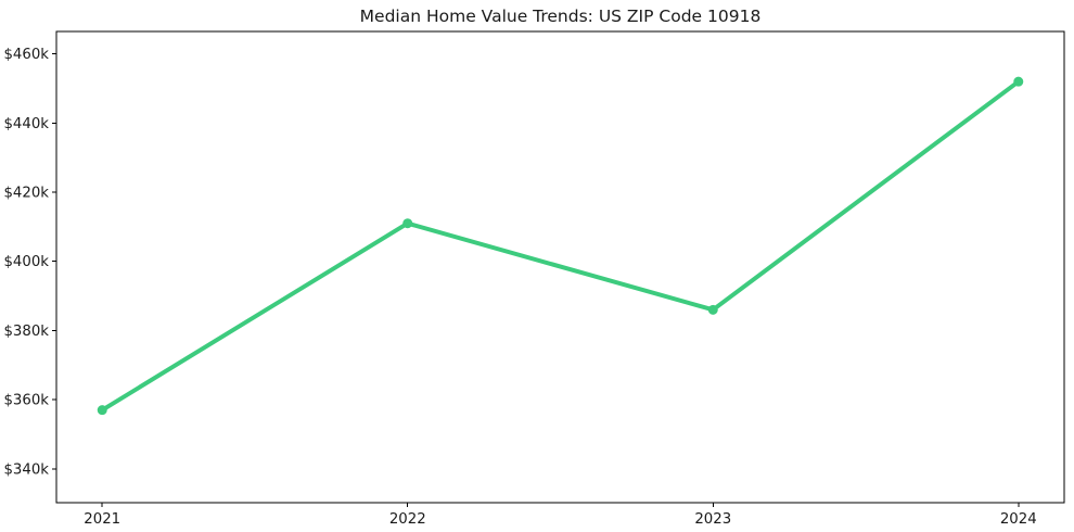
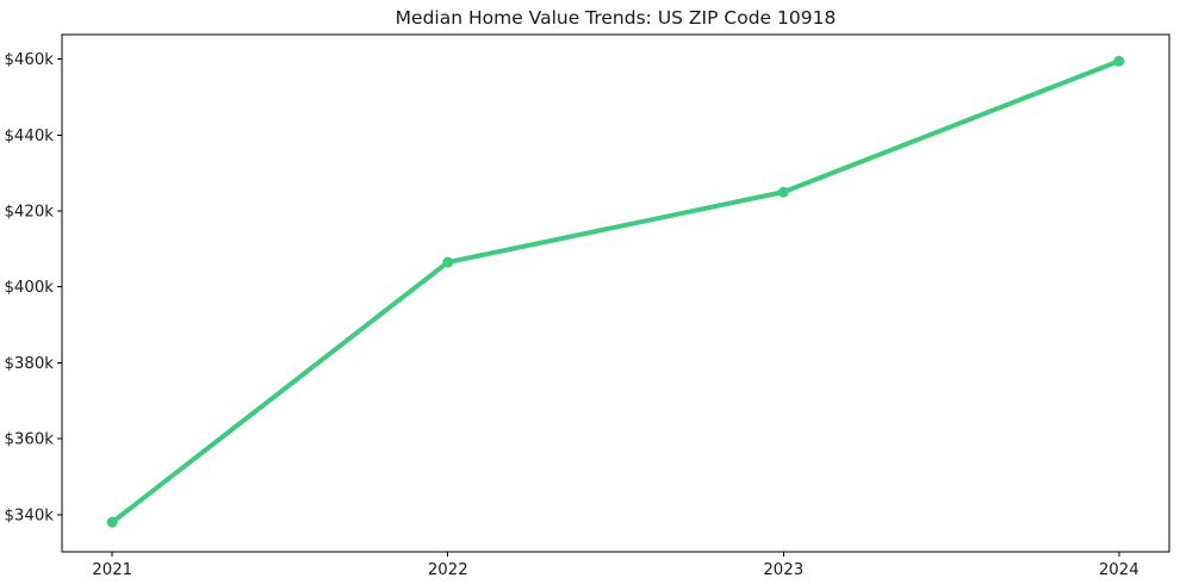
2021: $357k -> $338k
2022: $411k -> $406k
2023: $386k -> $425k
2024: $452k -> $460k
